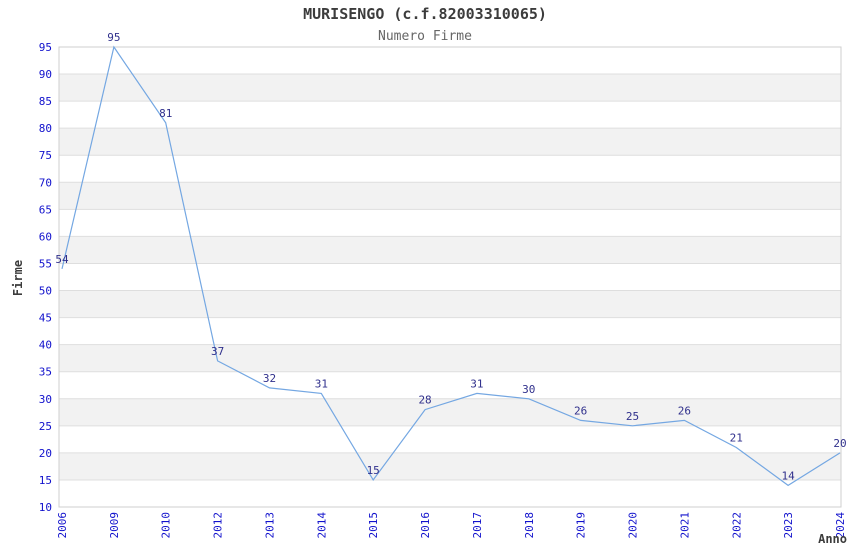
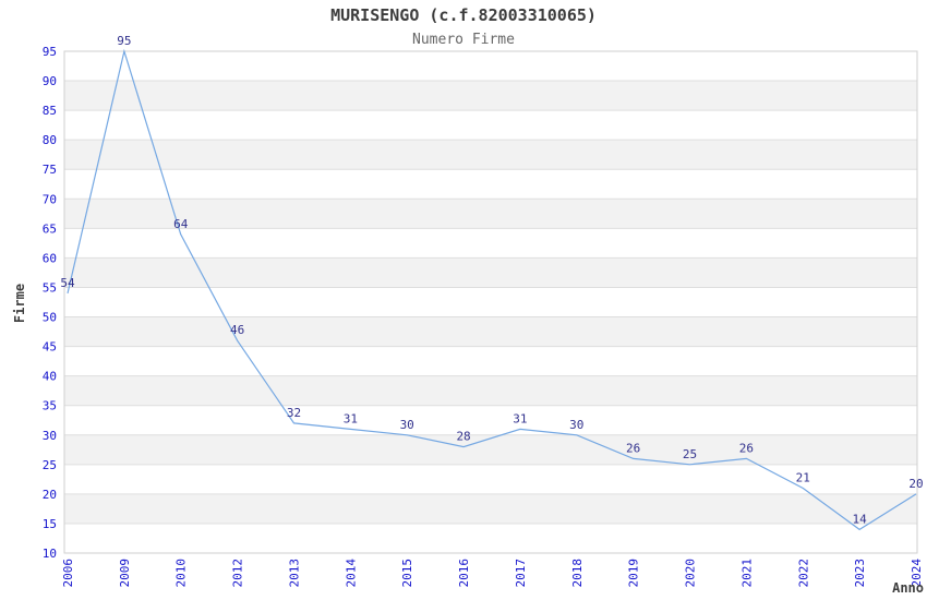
2010: 81 -> 64
2012: 37 -> 46
2015: 15 -> 30
